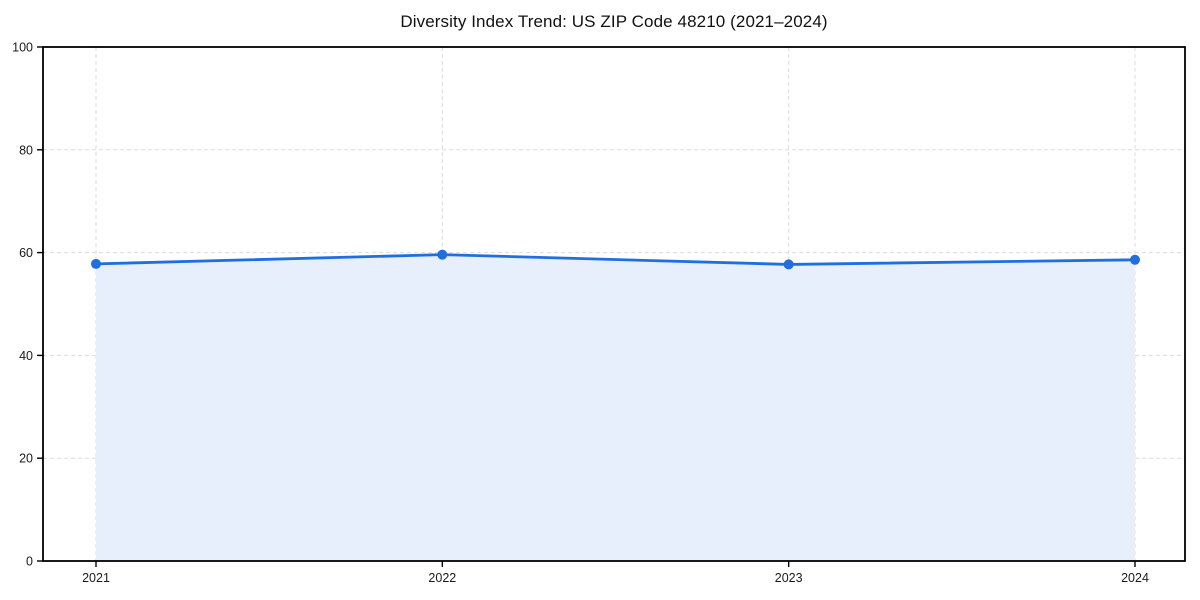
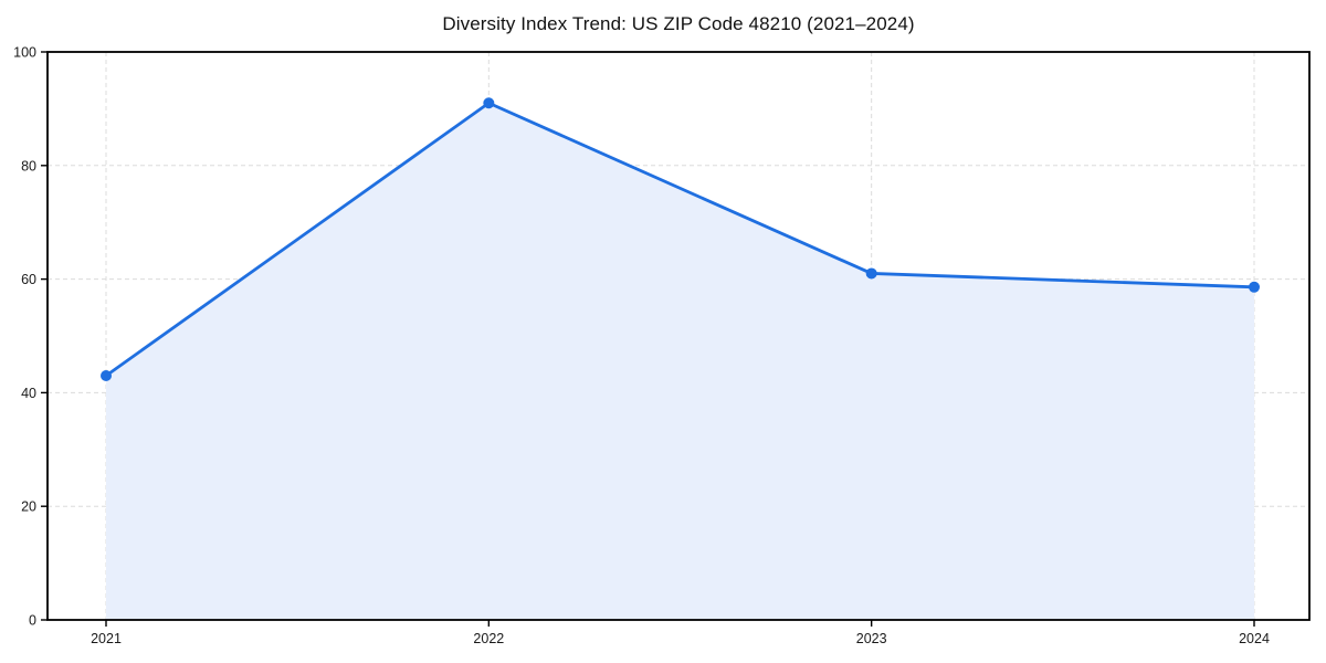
2021: 58 -> 43
2022: 60 -> 91
2023: 58 -> 61
